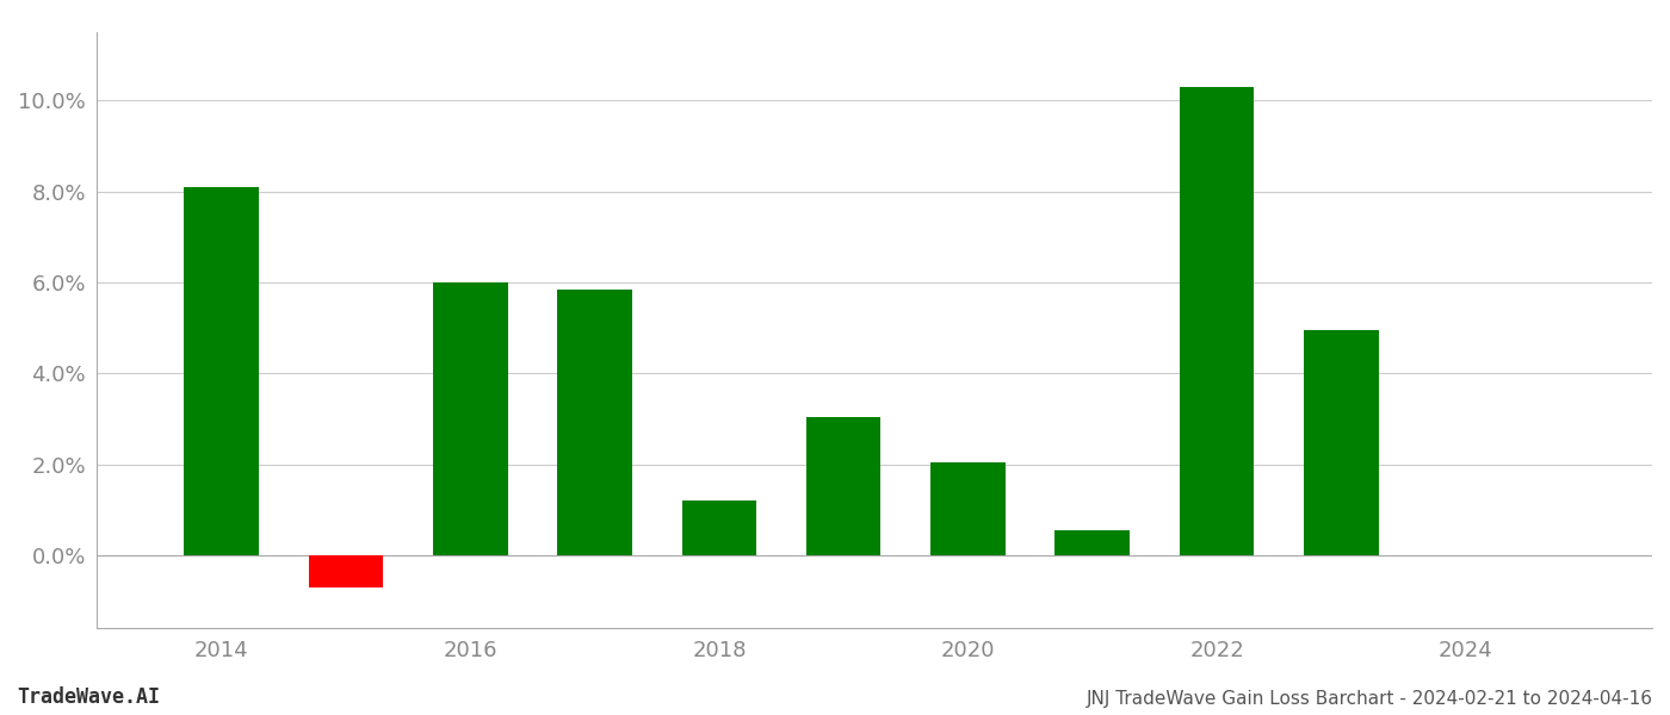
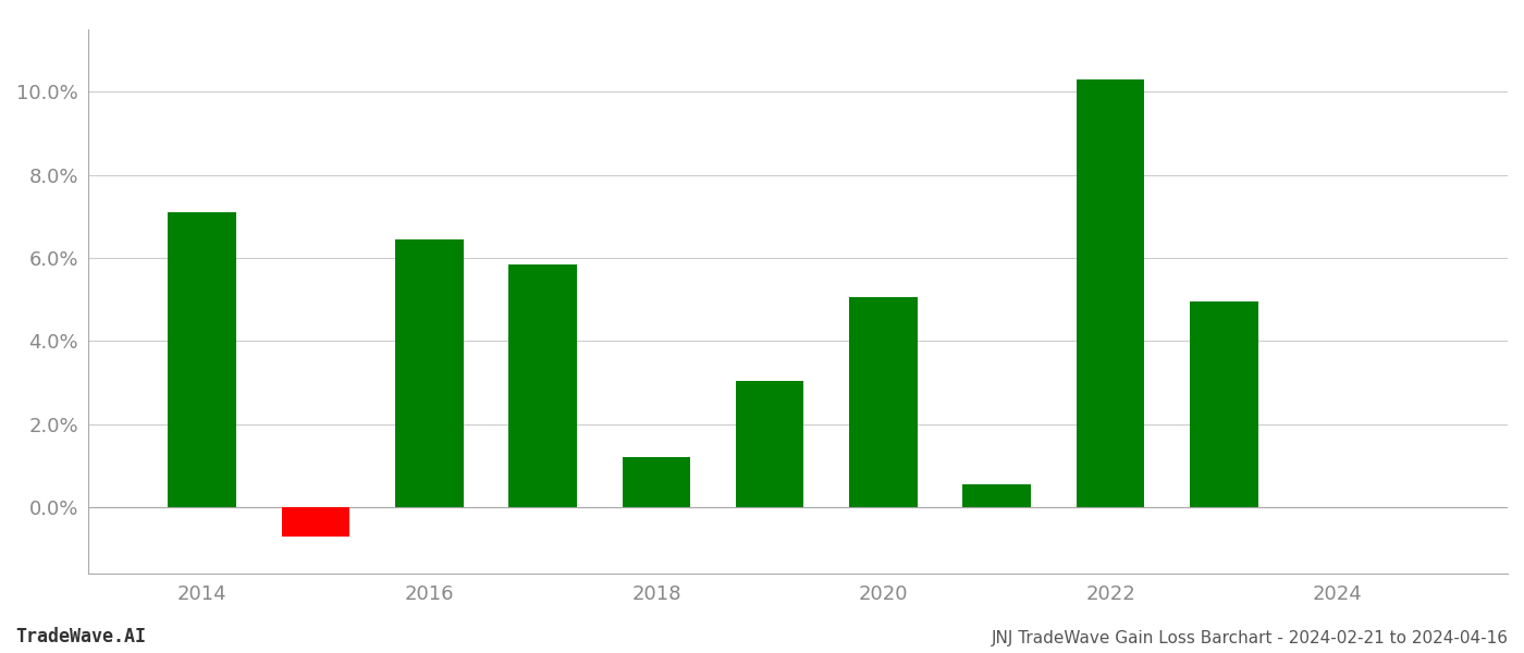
2014: 8.10% -> 7.10%
2016: 6.00% -> 6.45%
2020: 2.05% -> 5.05%
